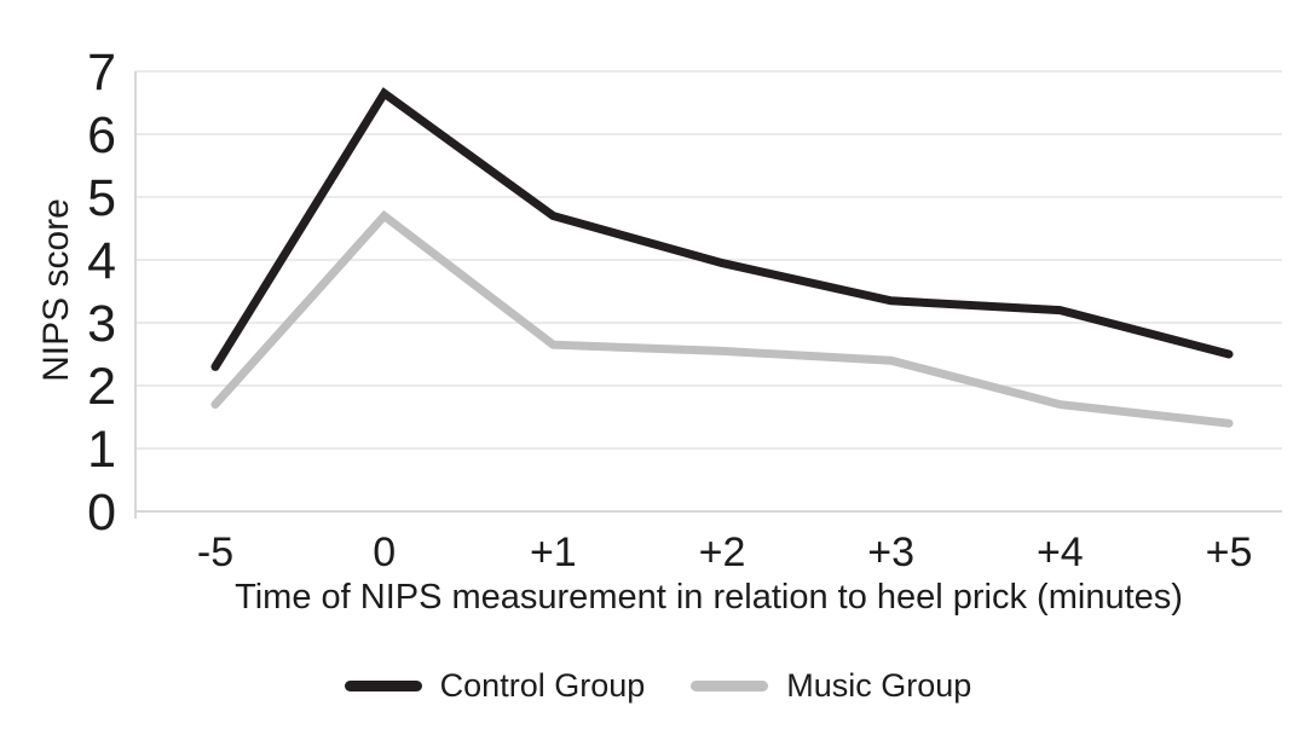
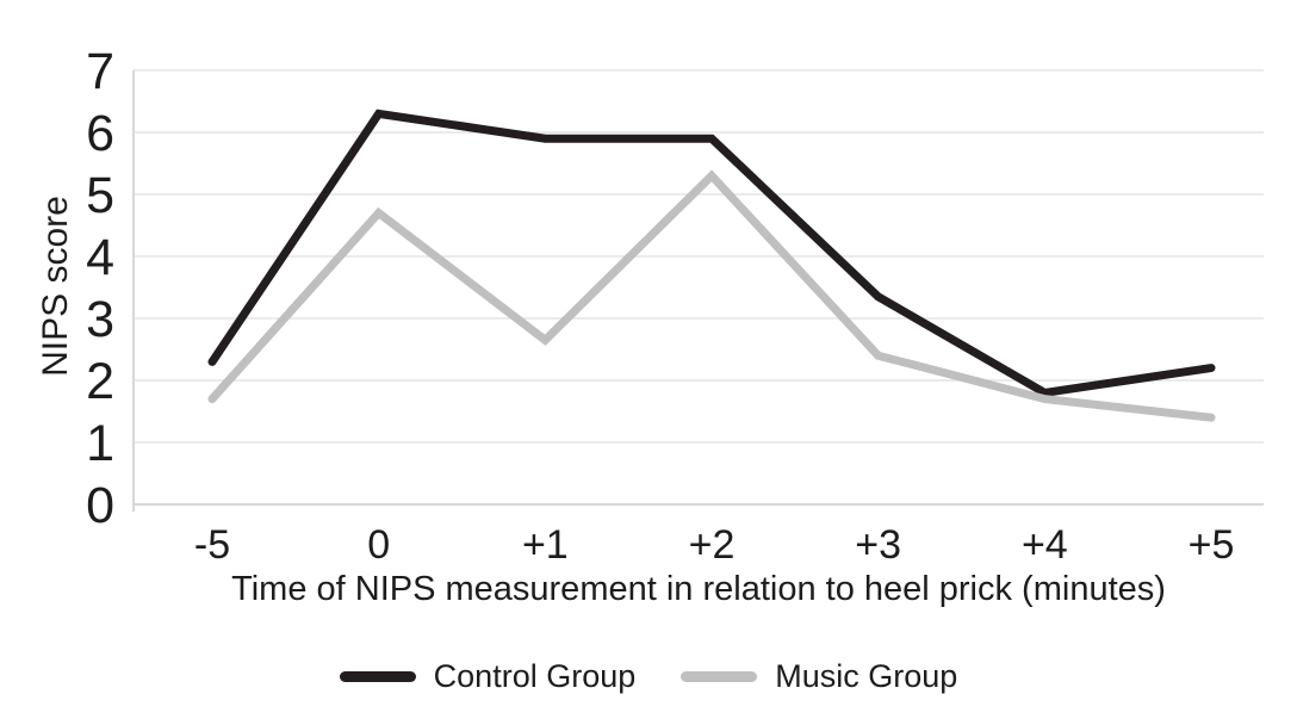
Control Group/0: 6.7 -> 6.3
Control Group/+1: 4.7 -> 5.9
Control Group/+2: 4.0 -> 5.9
Music Group/+2: 2.5 -> 5.3
Control Group/+4: 3.2 -> 1.8
Control Group/+5: 2.5 -> 2.2
